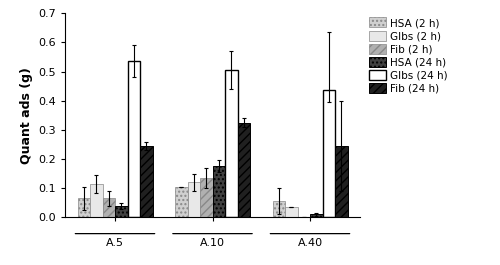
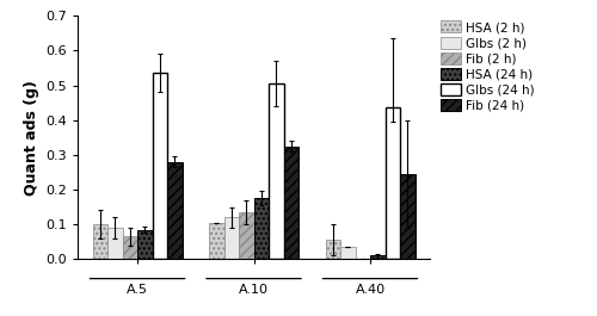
HSA (2 h)/A.5: 0.065 -> 0.100
Glbs (2 h)/A.5: 0.115 -> 0.090
HSA (24 h)/A.5: 0.040 -> 0.085
Fib (24 h)/A.5: 0.245 -> 0.280
